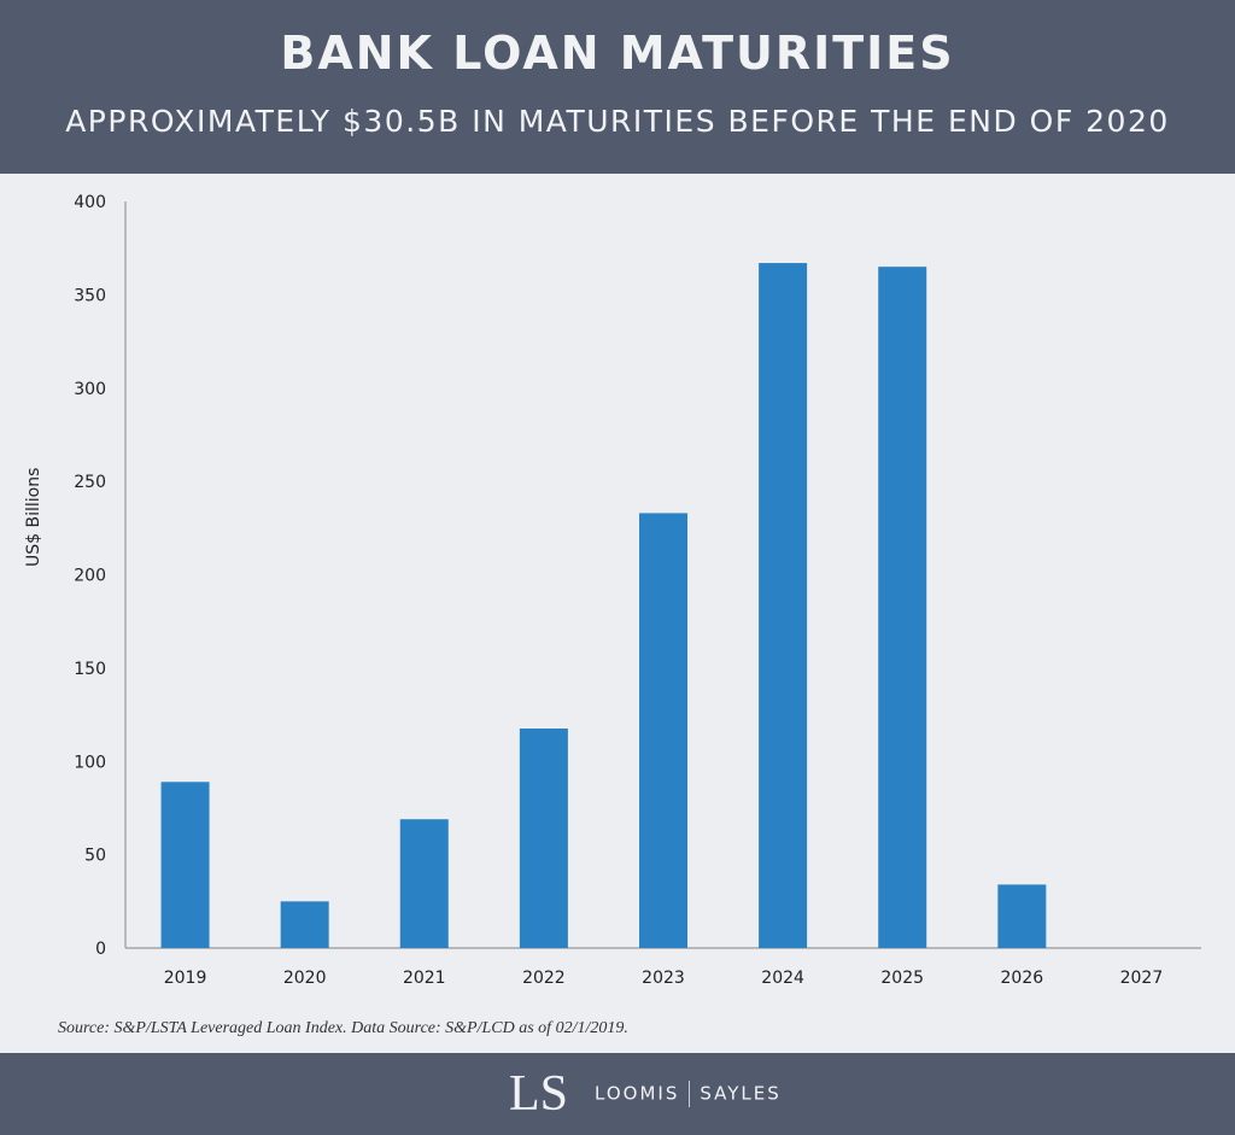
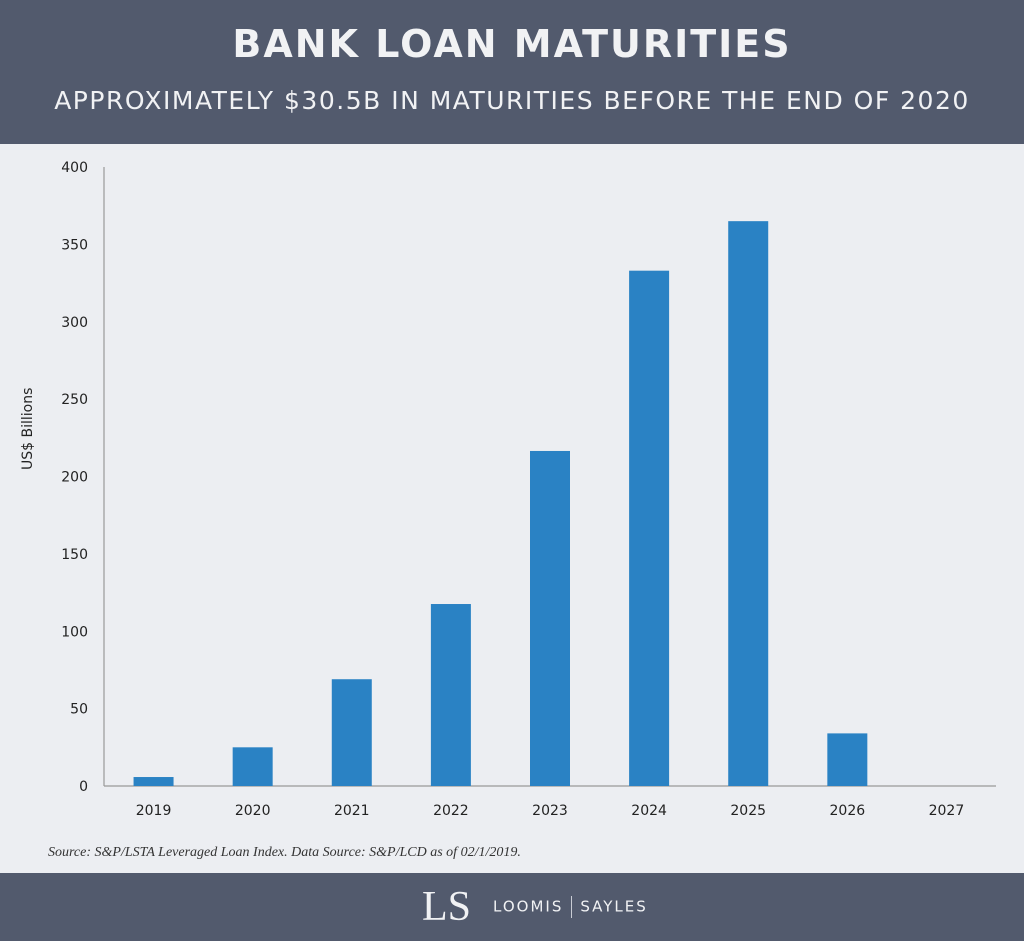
2019: 89 -> 6
2023: 233 -> 216
2024: 367 -> 333
